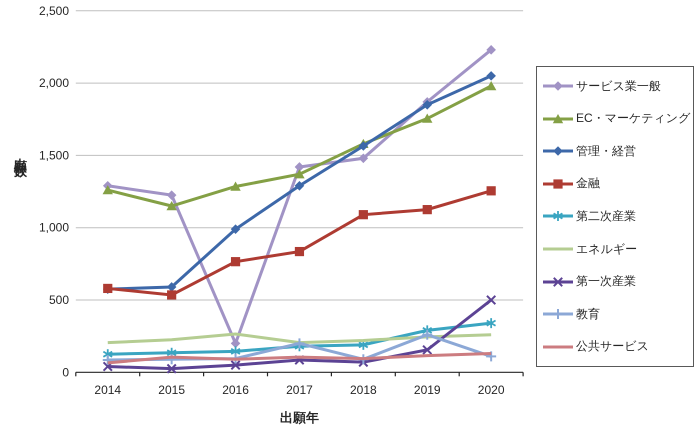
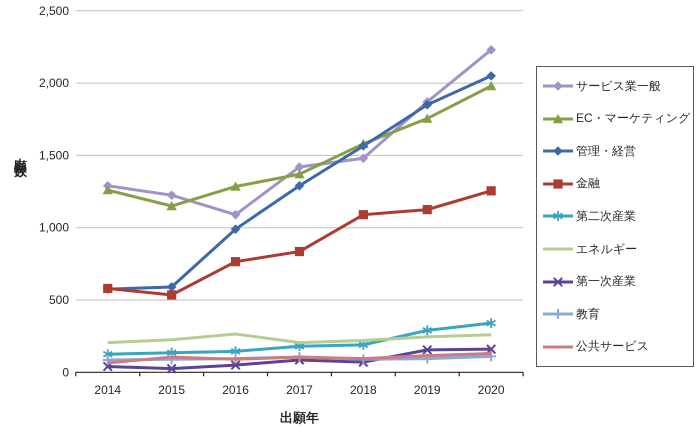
サービス業一般/2016: 200 -> 1090
教育/2017: 200 -> 100
教育/2019: 260 -> 100
第一次産業/2020: 500 -> 160
